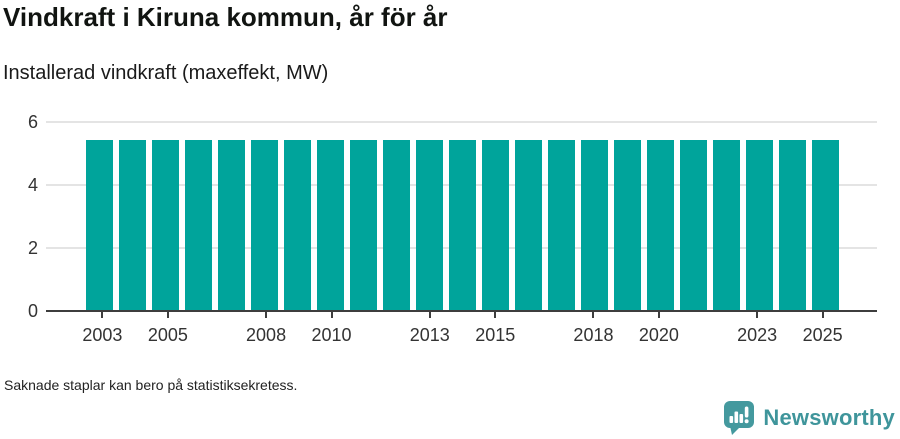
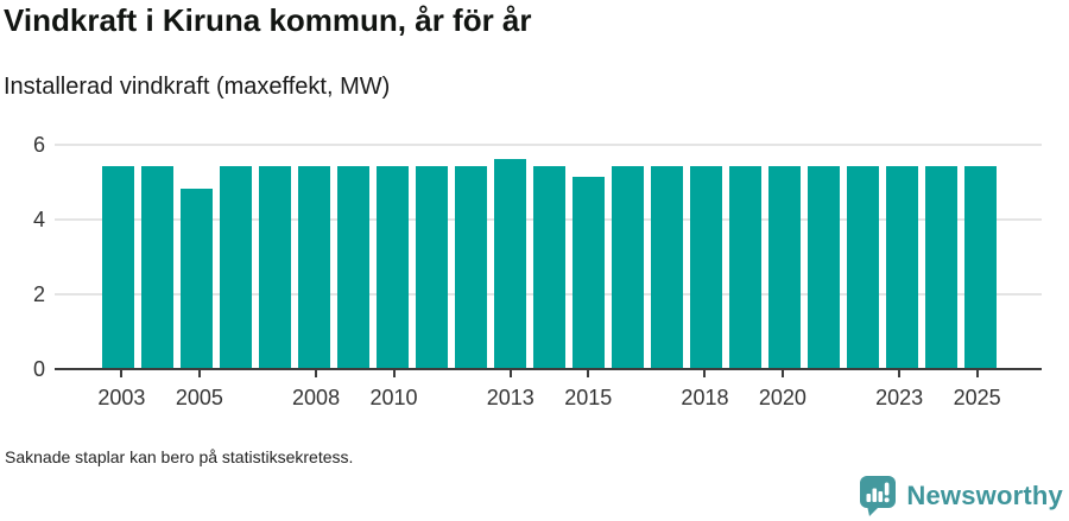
2005: 5.4 -> 4.8
2013: 5.4 -> 5.6
2015: 5.4 -> 5.1
